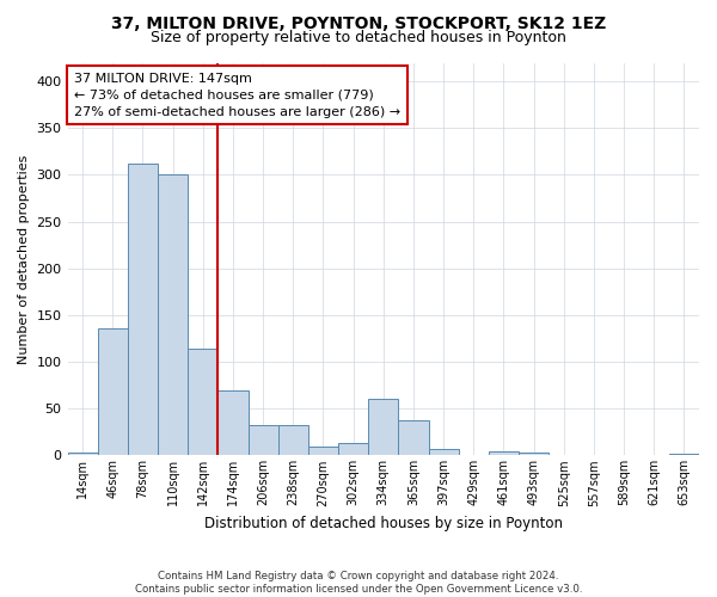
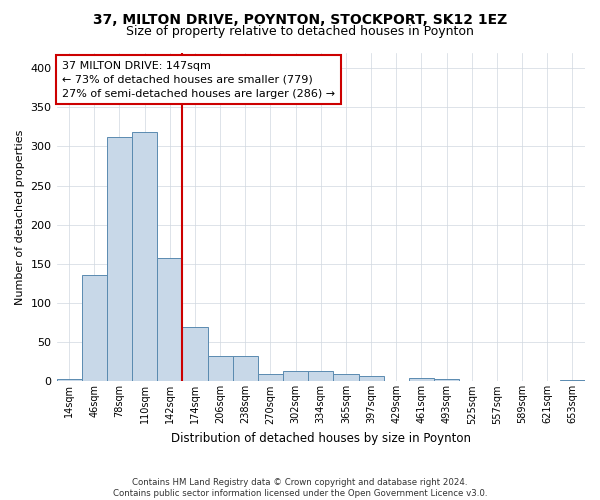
110sqm: 300 -> 318
142sqm: 114 -> 157
334sqm: 60 -> 13
365sqm: 38 -> 9
